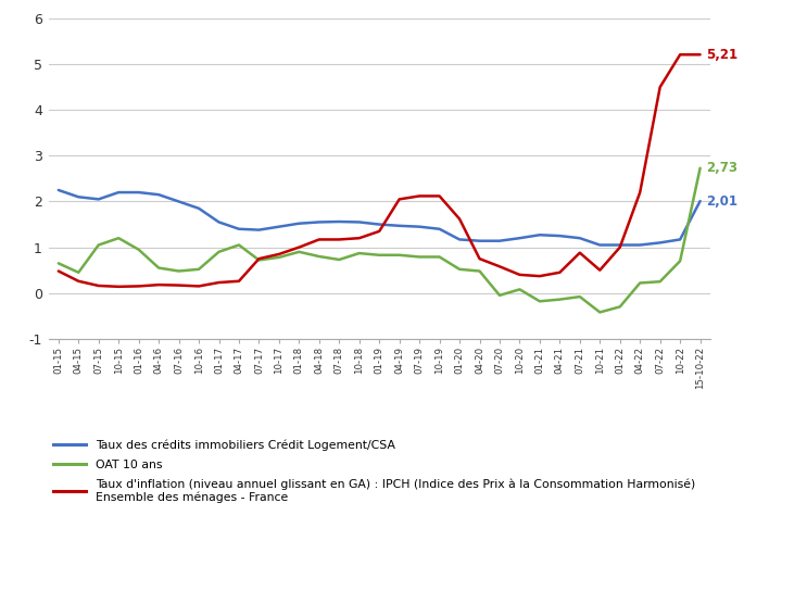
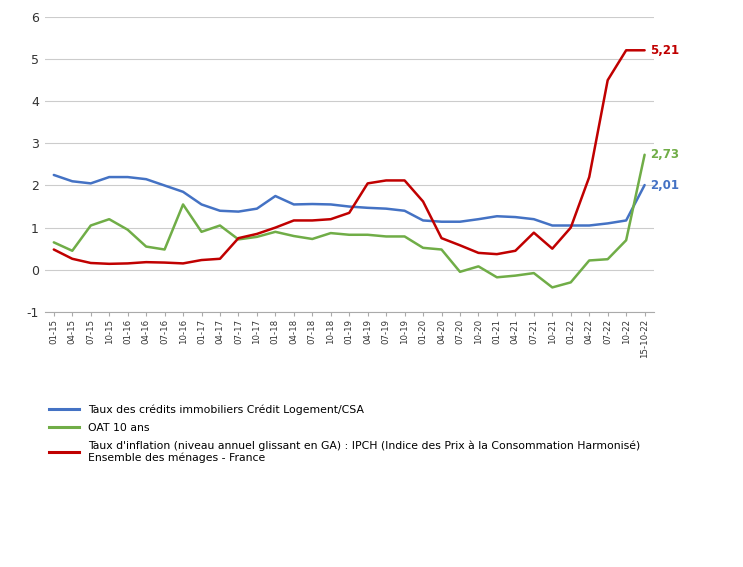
OAT 10 ans/10-16: 0.52 -> 1.55
Taux des crédits immobiliers Crédit Logement/CSA/01-18: 1.52 -> 1.75
